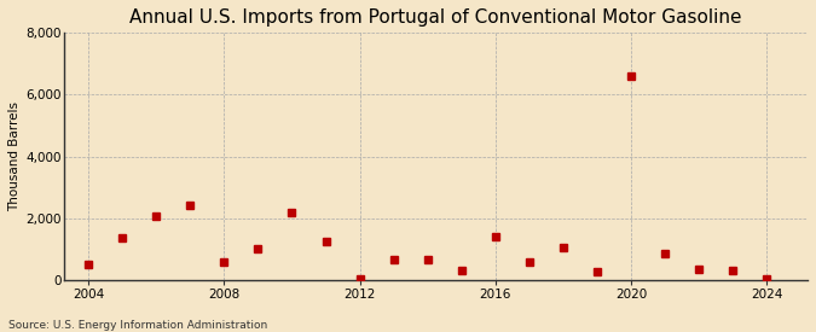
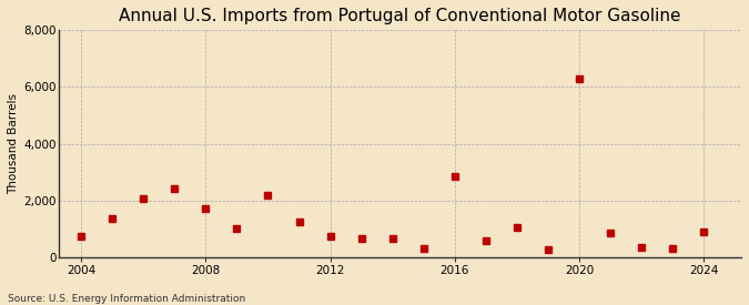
2004: 500 -> 750
2008: 600 -> 1,700
2012: 30 -> 750
2016: 1,400 -> 2,850
2020: 6,600 -> 6,300
2024: 30 -> 900
